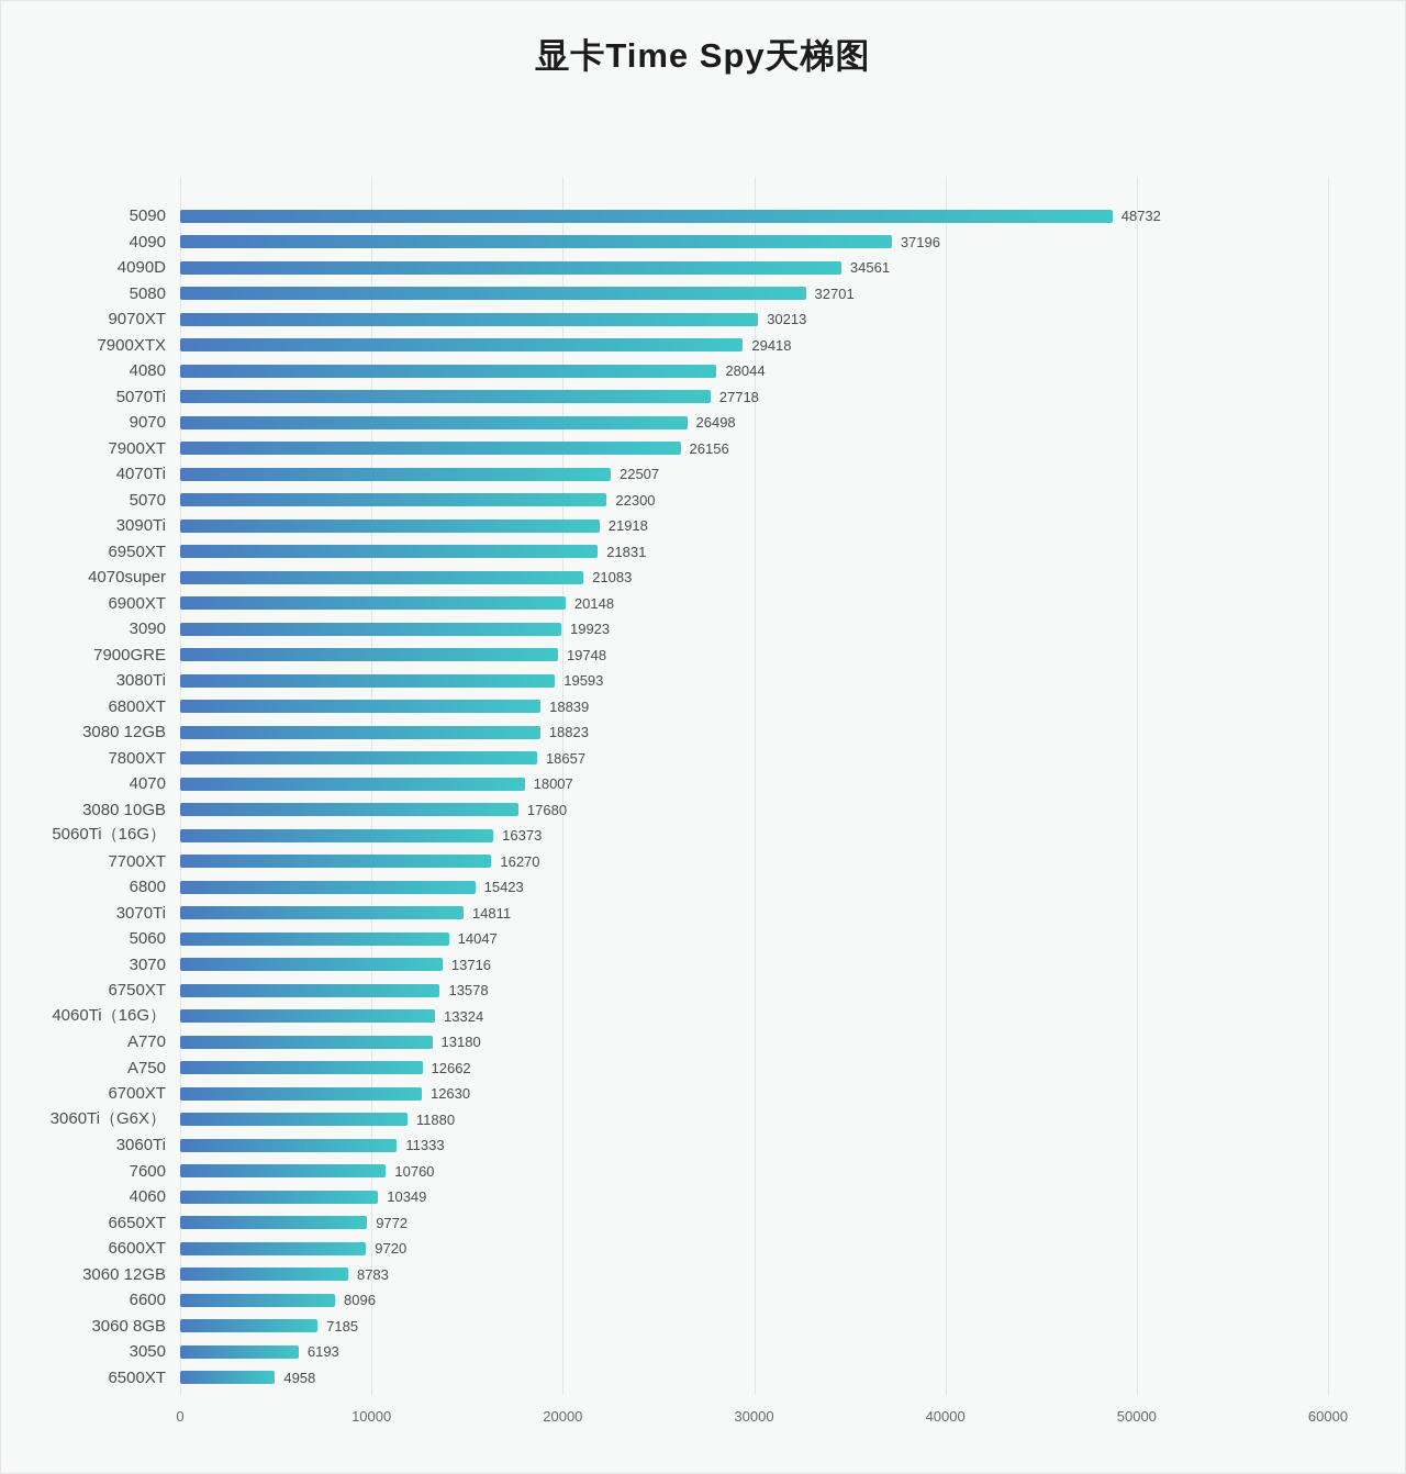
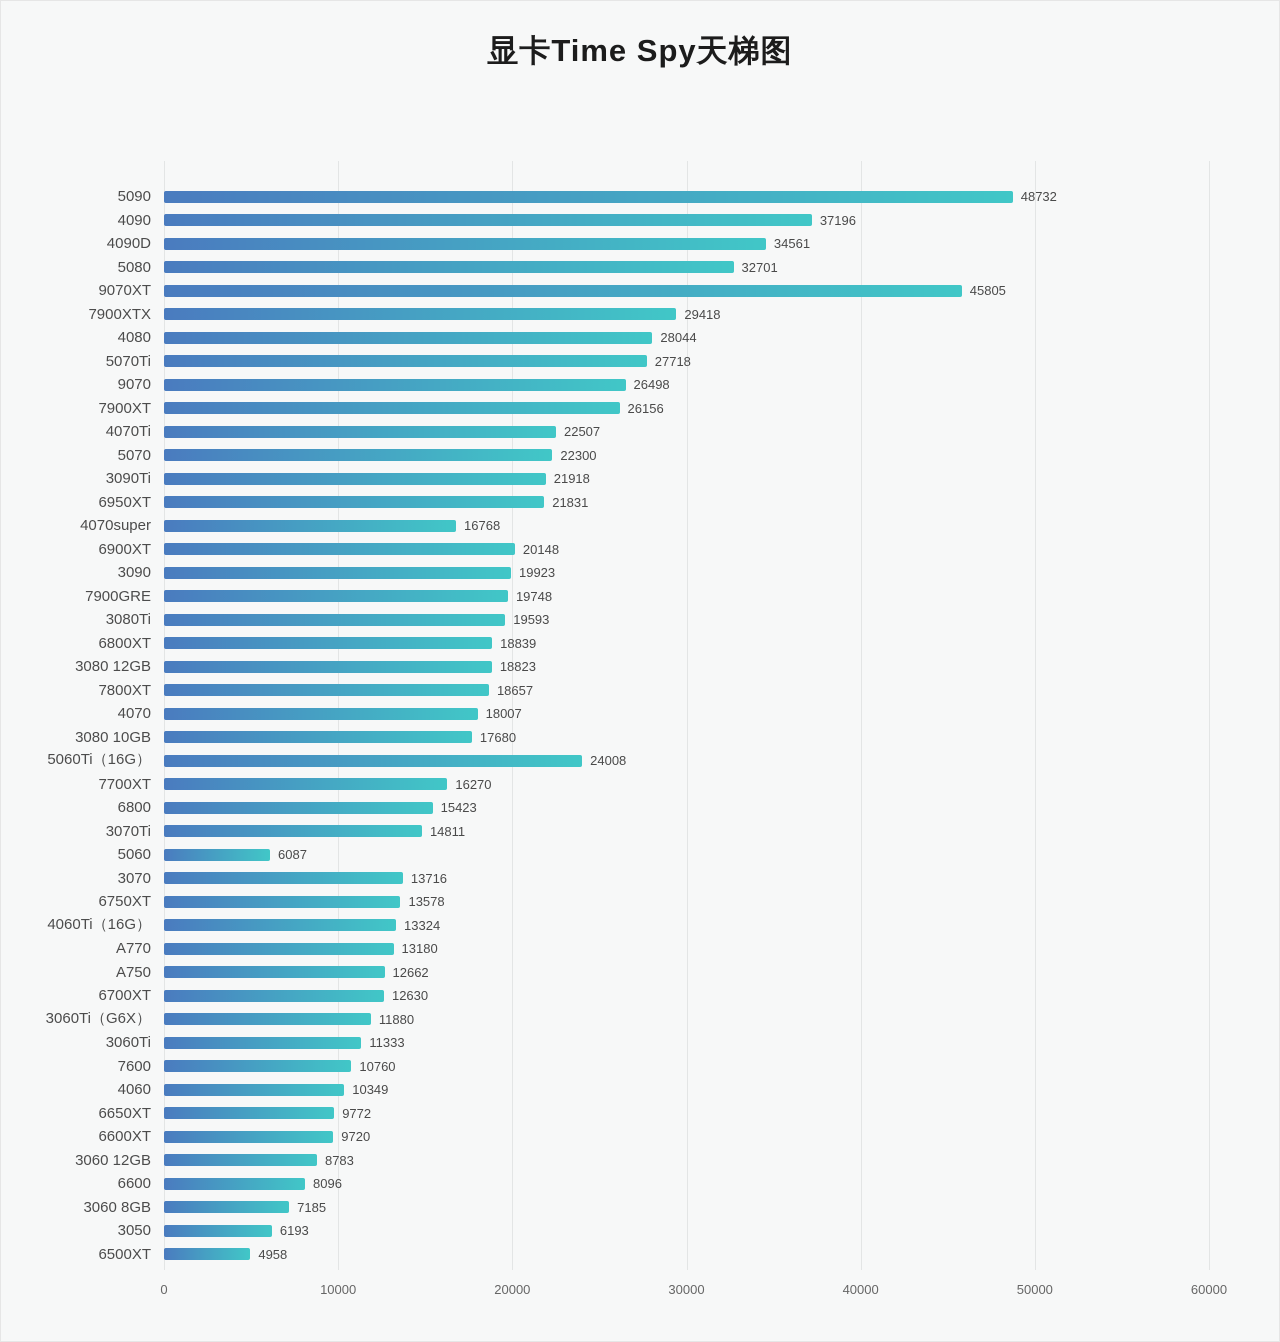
9070XT: 30213 -> 45805
4070super: 21083 -> 16768
5060Ti（16G）: 16373 -> 24008
5060: 14047 -> 6087
